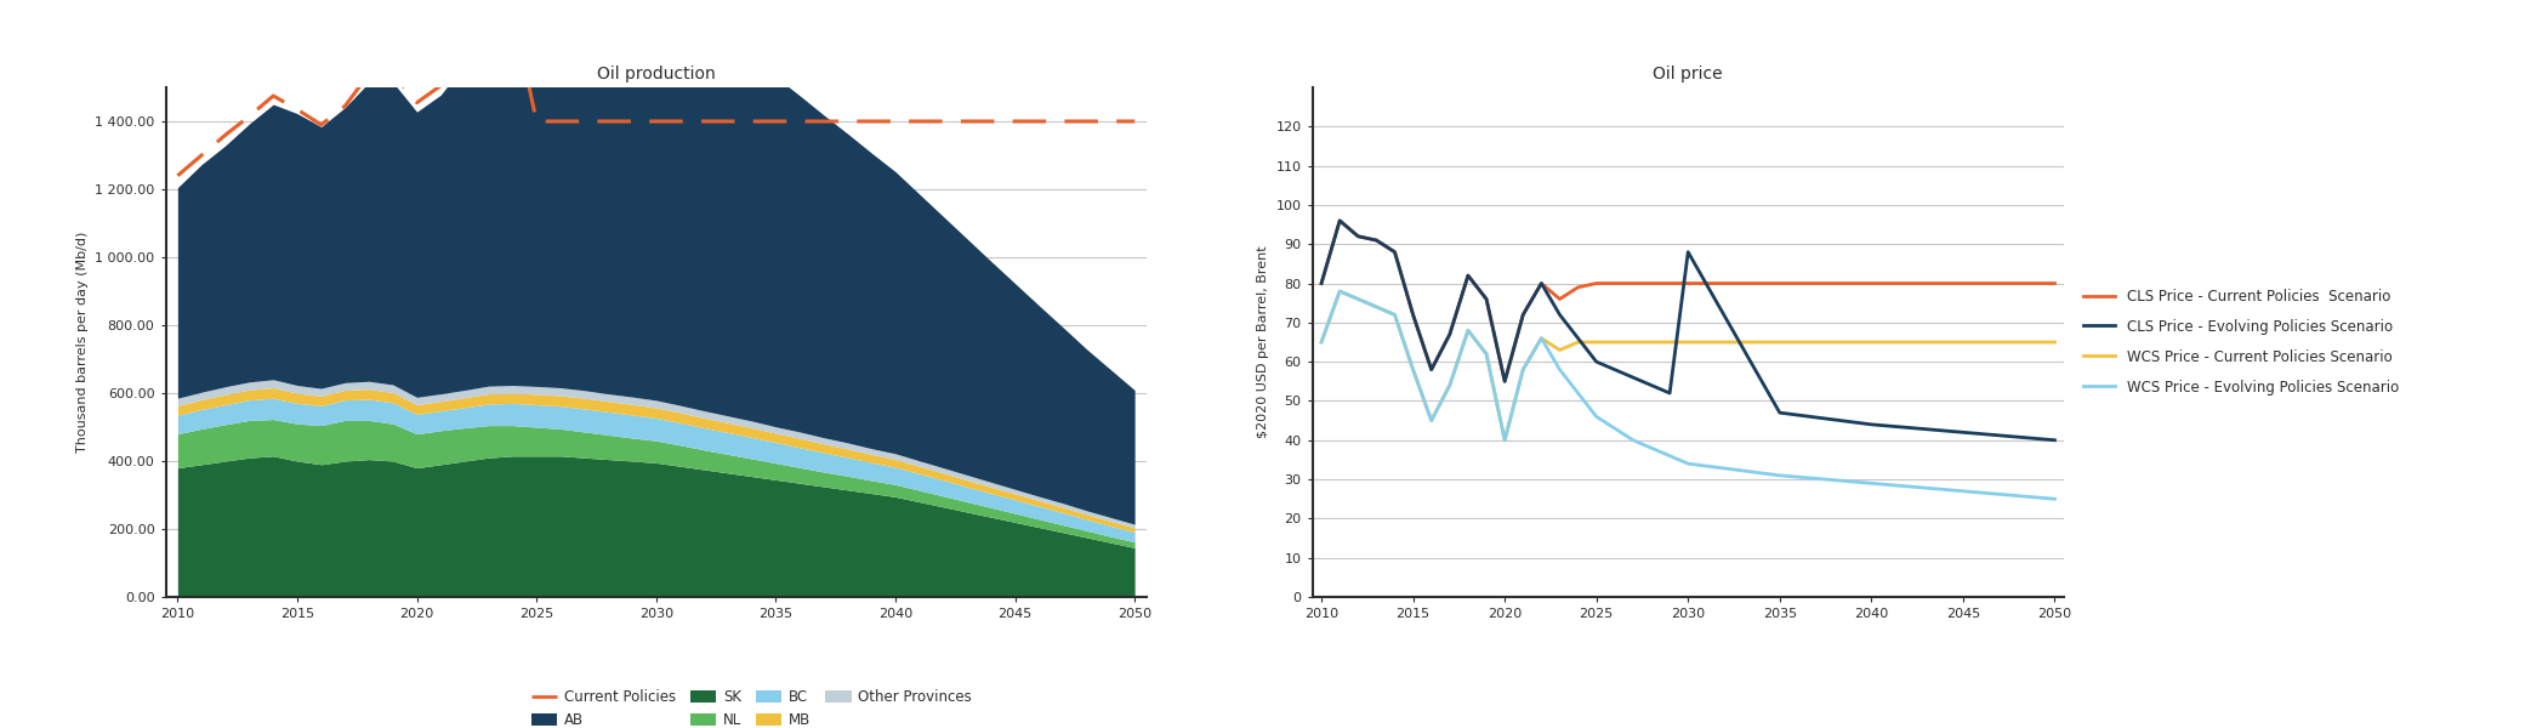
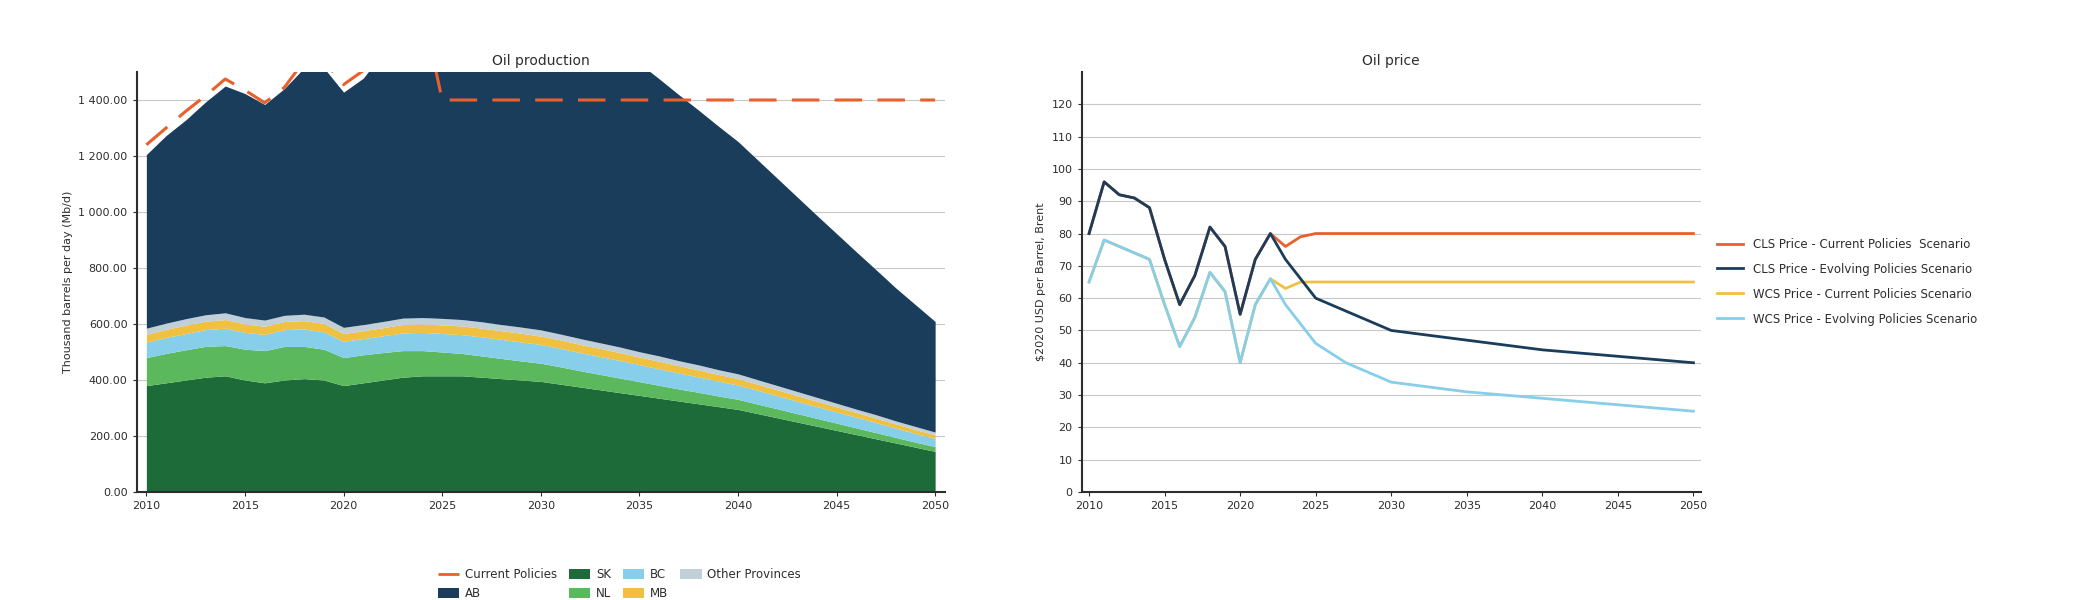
Oil price/AB/2030: 88 -> 50
